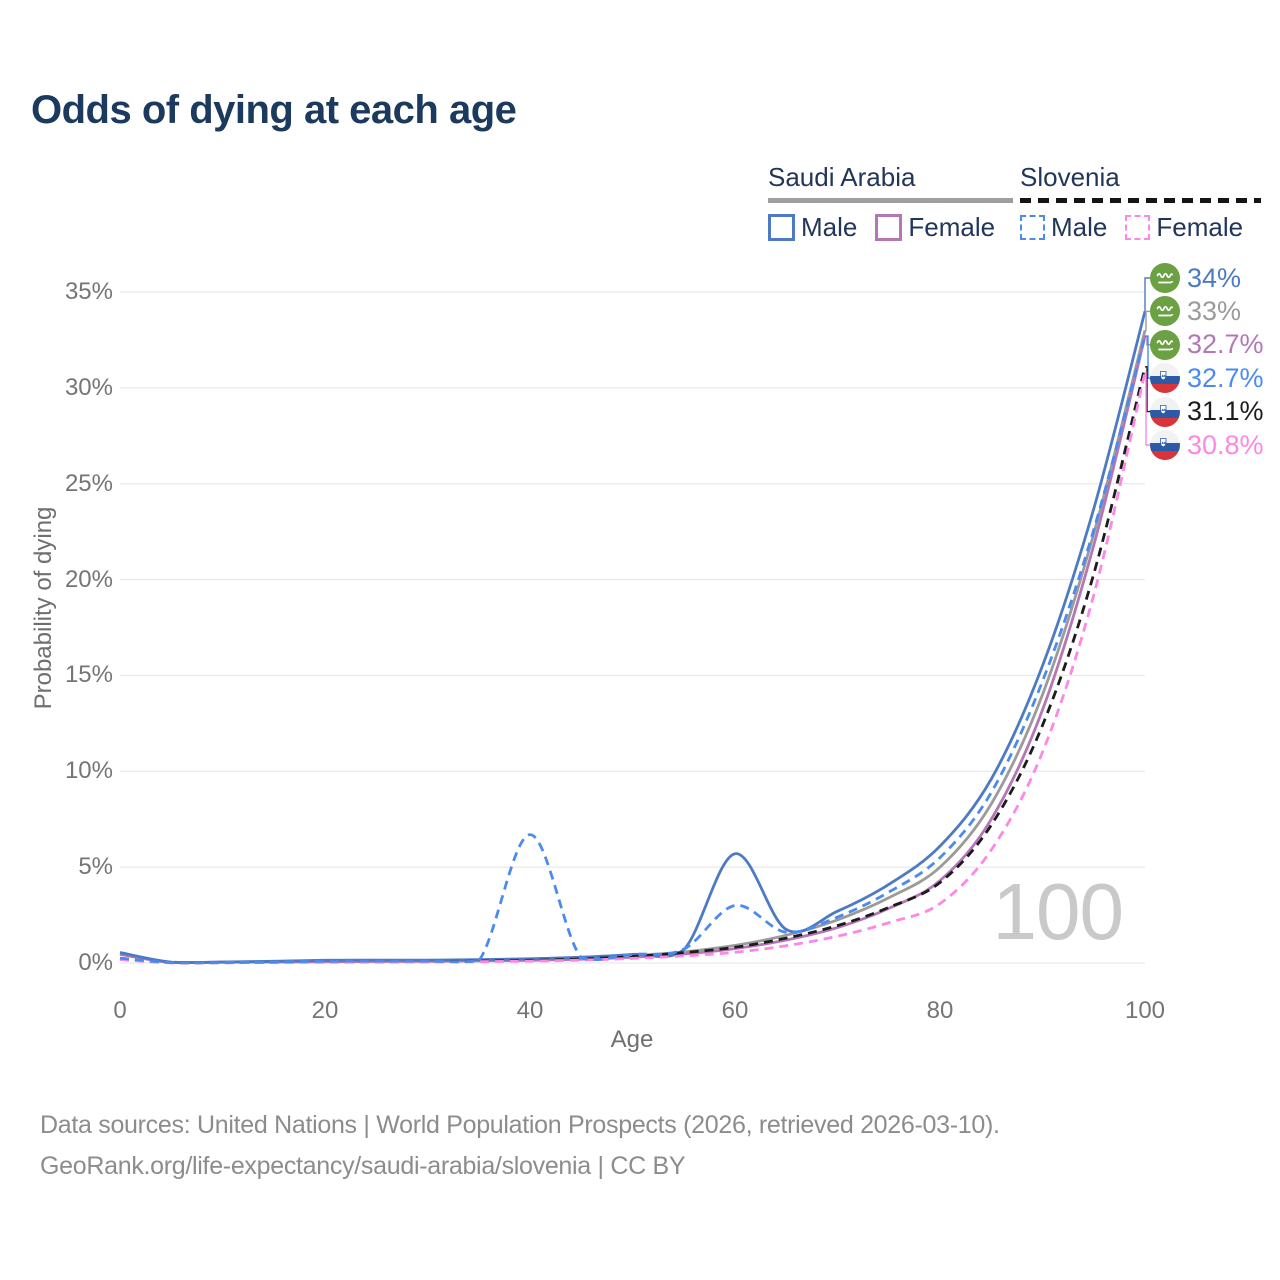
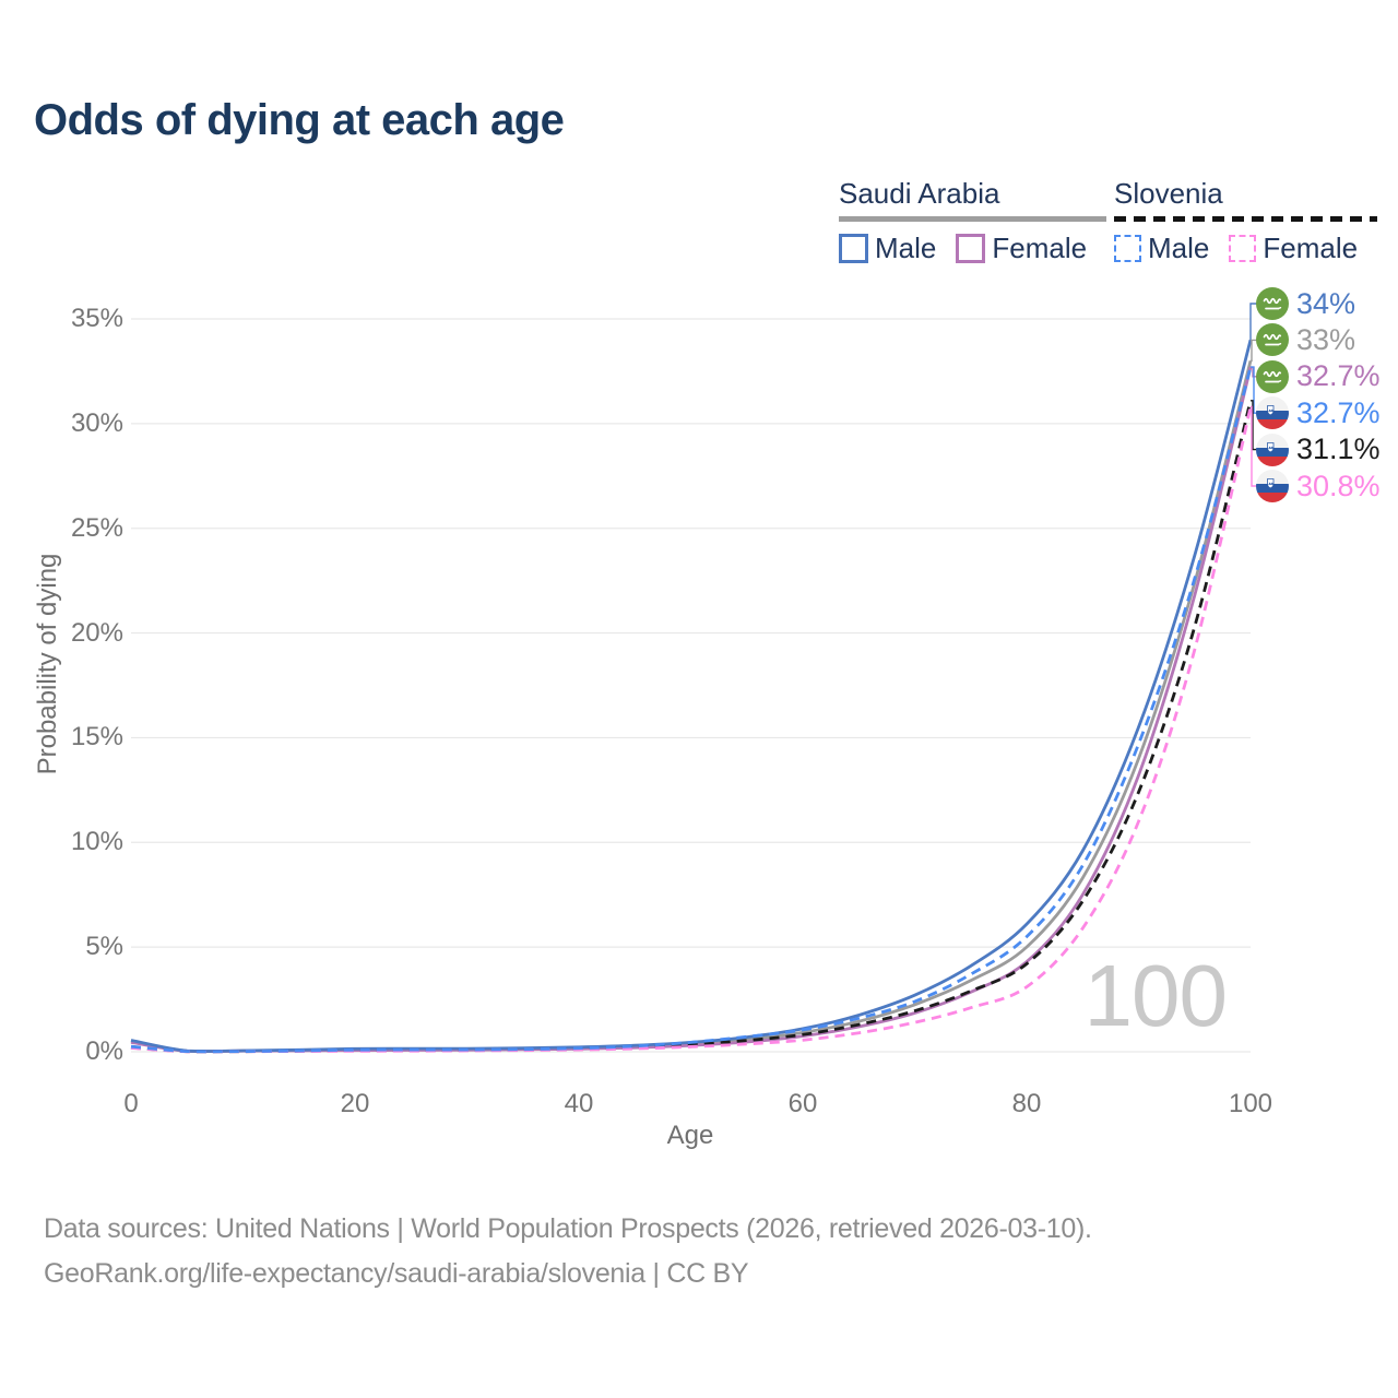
Slovenia Male/40: 6.7% -> 0.2%
Saudi Arabia Male/60: 5.7% -> 1.1%
Slovenia Male/60: 3.0% -> 1.1%
